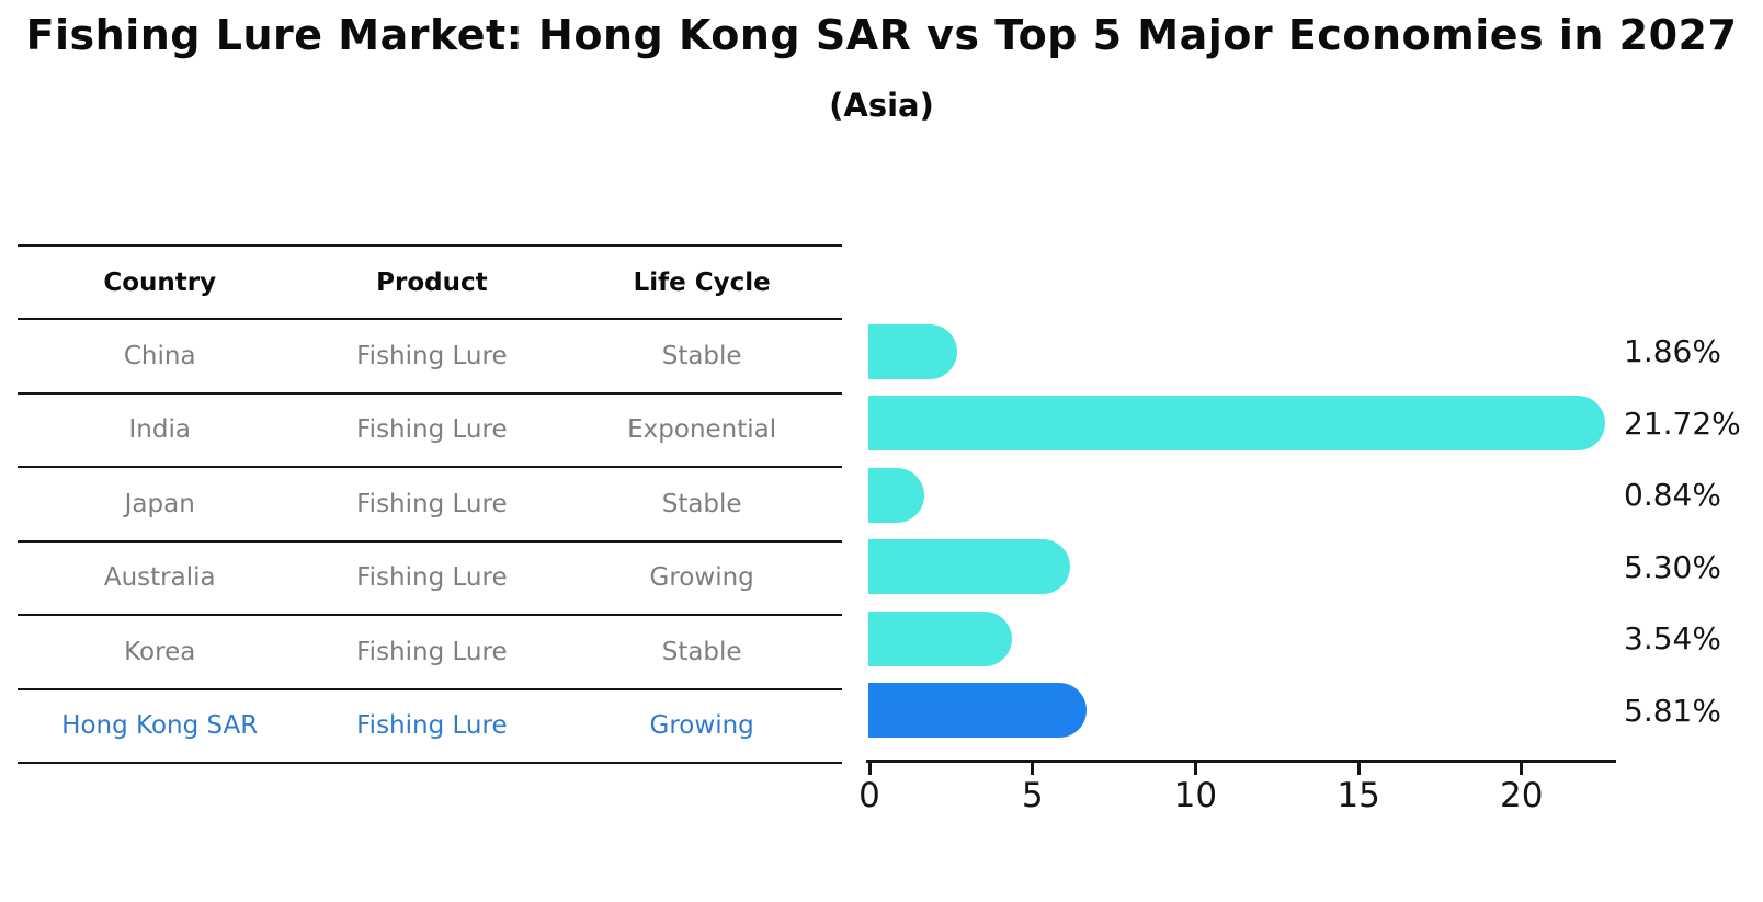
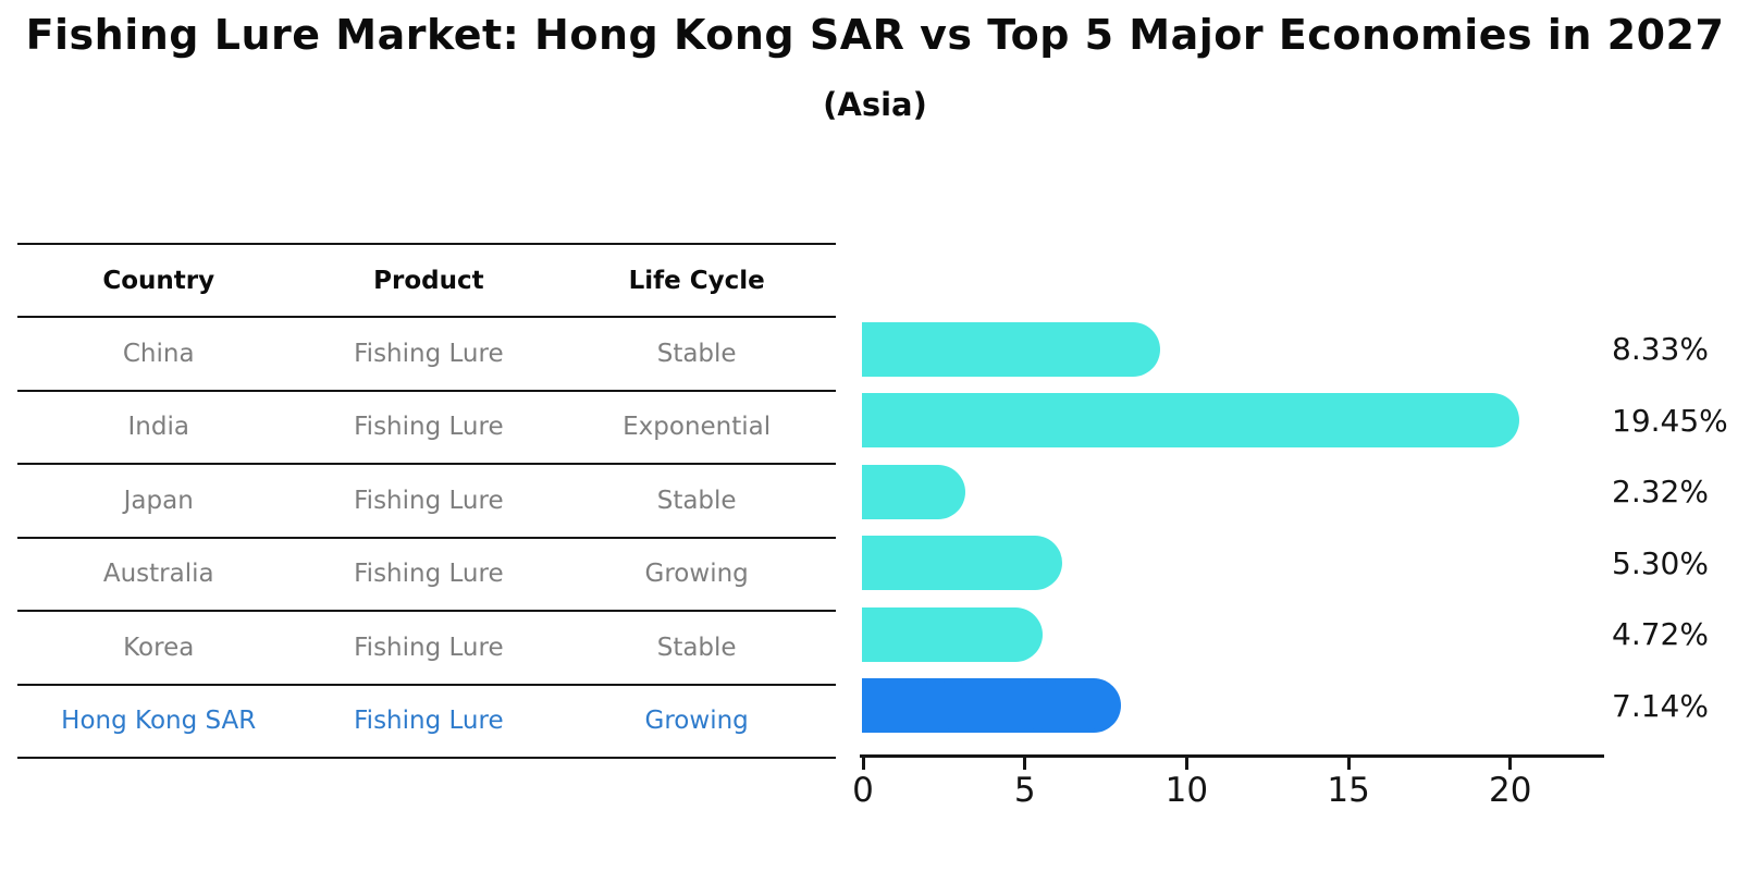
China: 1.86% -> 8.33%
India: 21.72% -> 19.45%
Japan: 0.84% -> 2.32%
Korea: 3.54% -> 4.72%
Hong Kong SAR: 5.81% -> 7.14%
